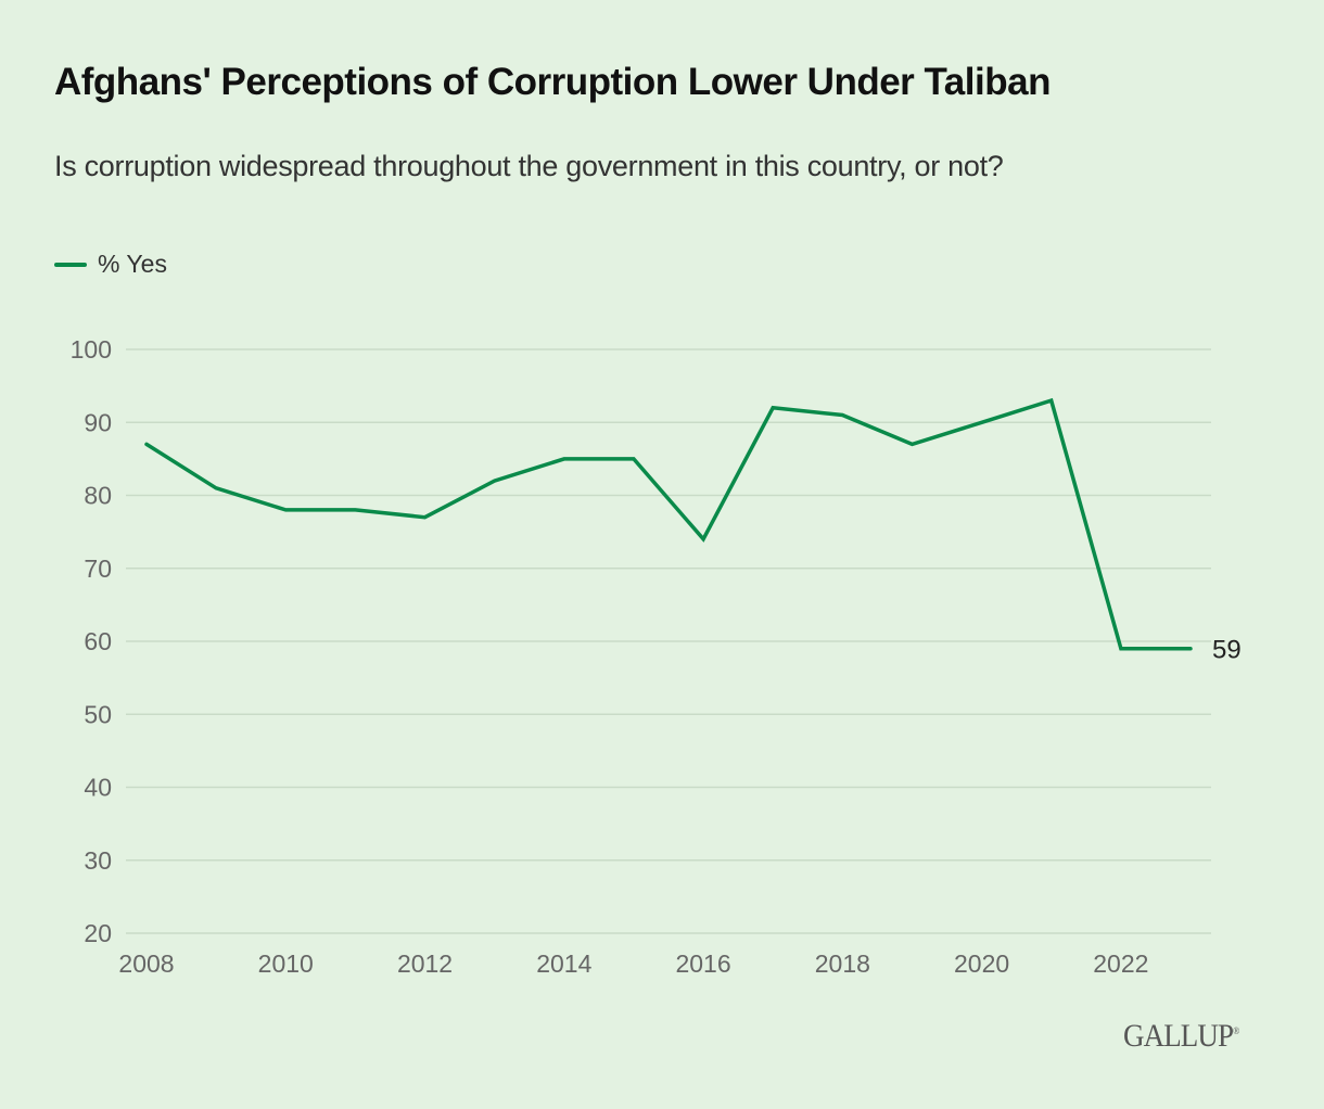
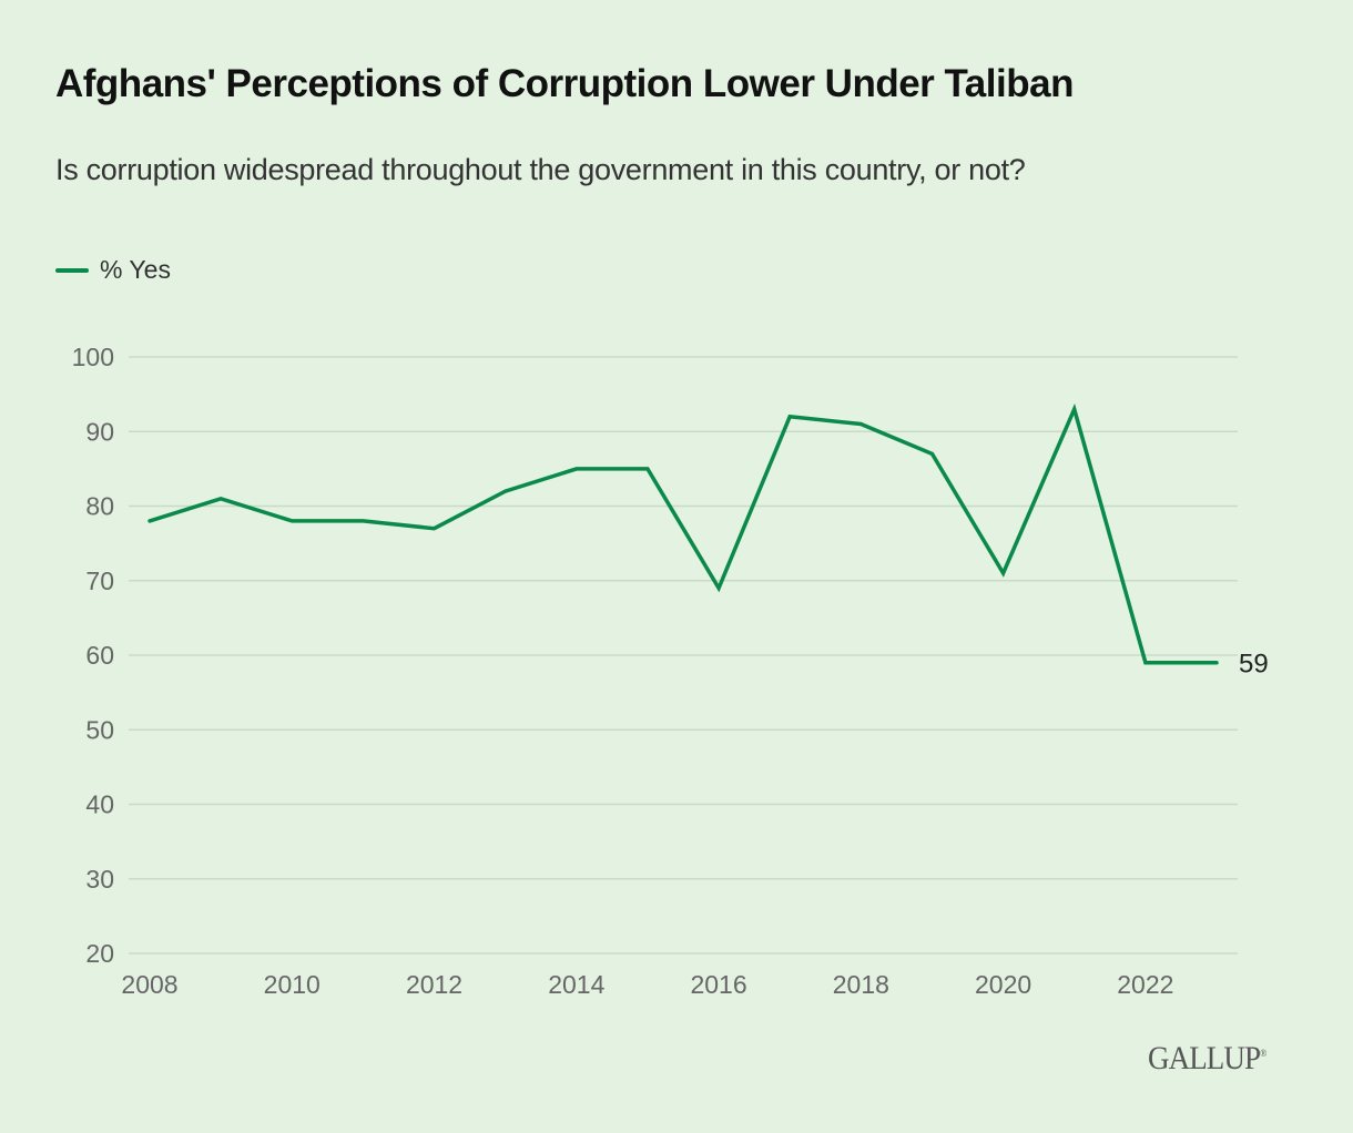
2008: 87 -> 78
2016: 74 -> 69
2020: 90 -> 71
